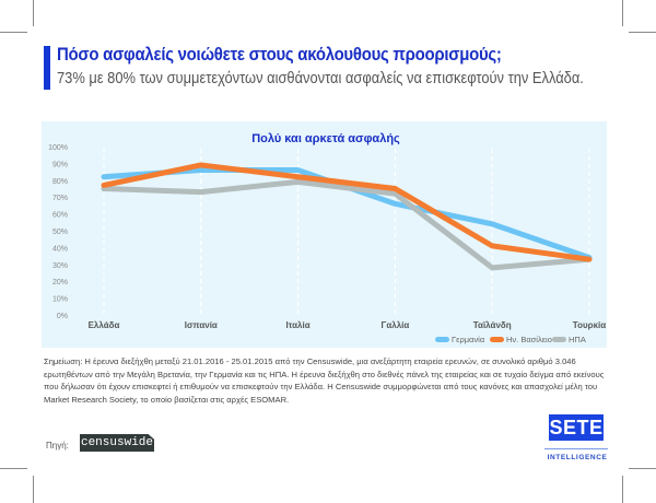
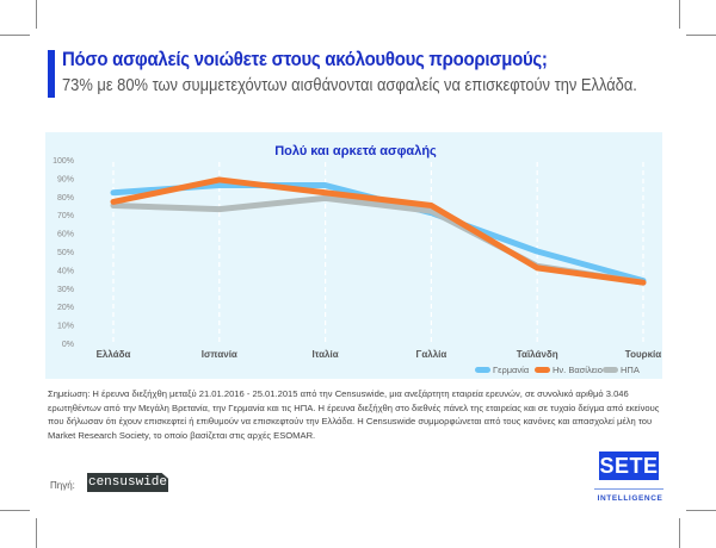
Γερμανία/Γαλλία: 66% -> 71%
Γερμανία/Ταϊλάνδη: 54% -> 50%
ΗΠΑ/Ταϊλάνδη: 28% -> 42%
